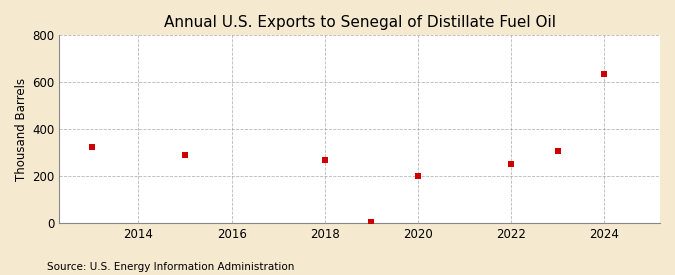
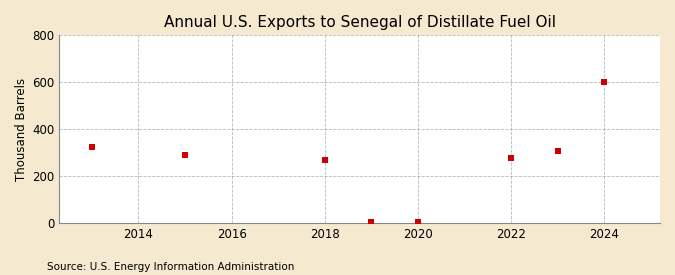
2020: 200 -> 3
2022: 250 -> 275
2024: 635 -> 600
